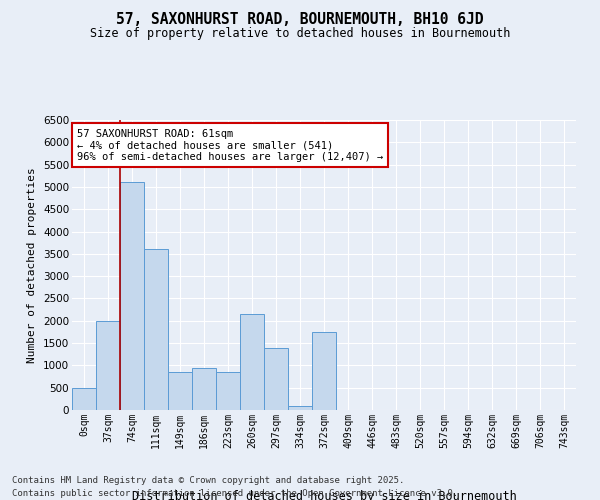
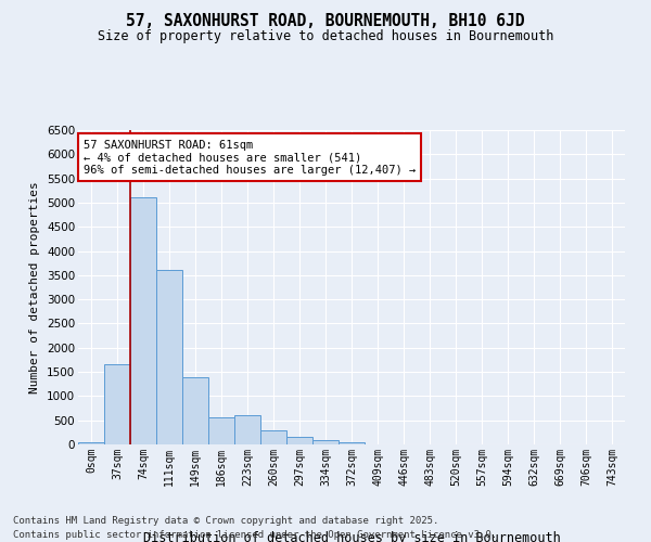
0sqm: 500 -> 50
37sqm: 2000 -> 1650
149sqm: 850 -> 1400
186sqm: 950 -> 560
223sqm: 850 -> 600
260sqm: 2150 -> 290
297sqm: 1400 -> 150
372sqm: 1750 -> 50
